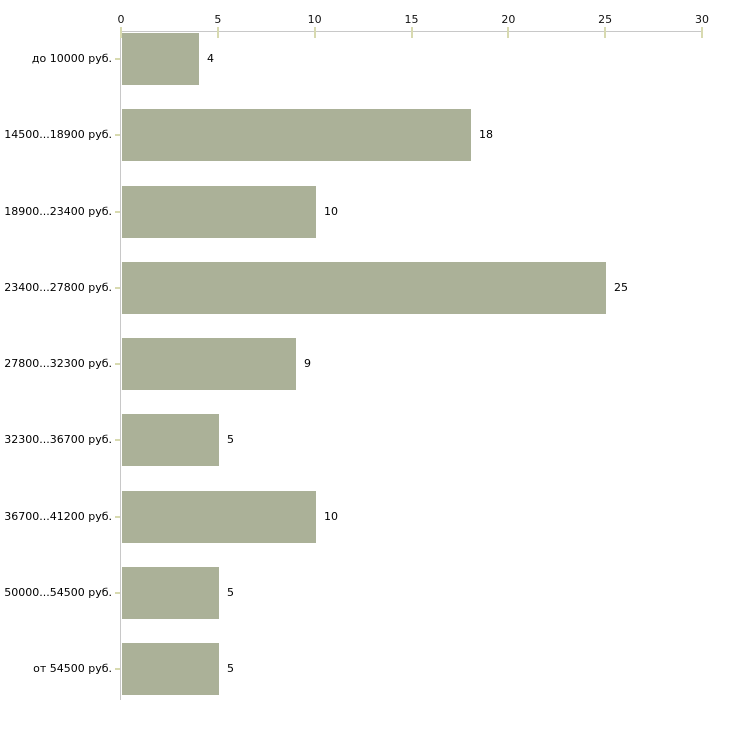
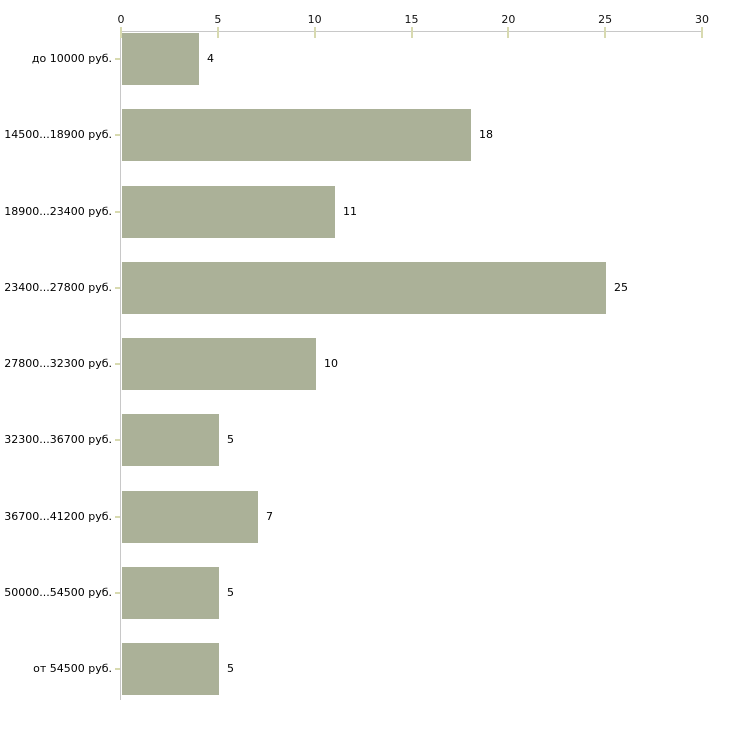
18900...23400 руб.: 10 -> 11
27800...32300 руб.: 9 -> 10
36700...41200 руб.: 10 -> 7
